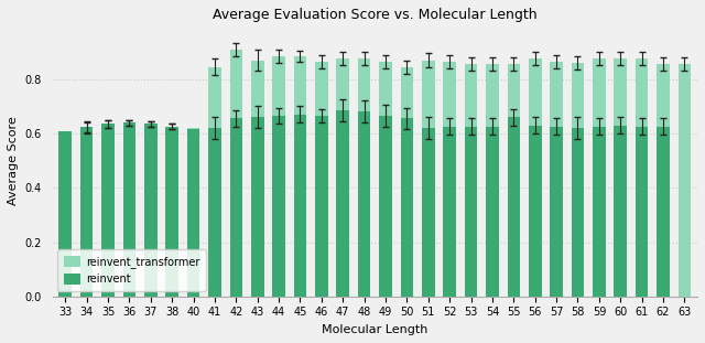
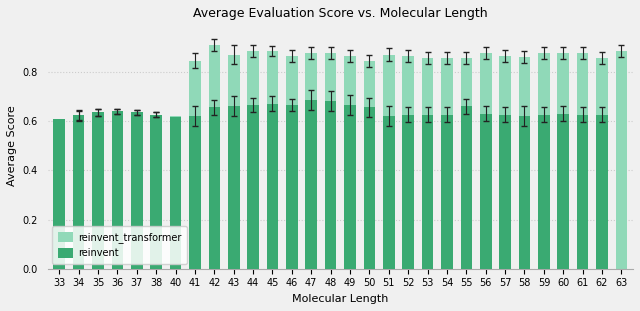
reinvent_transformer/63: 0.855 -> 0.885
